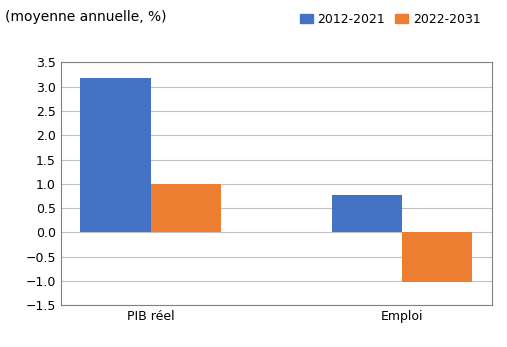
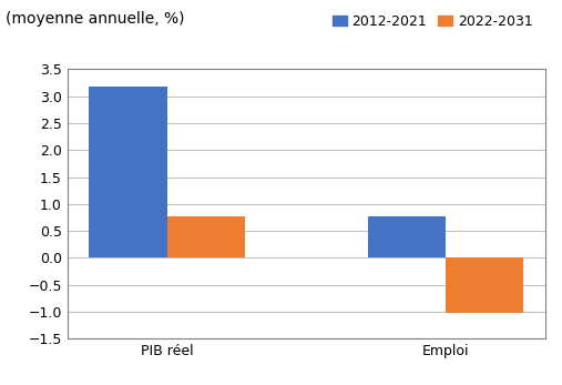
2022-2031/PIB réel: 1.00 -> 0.77
